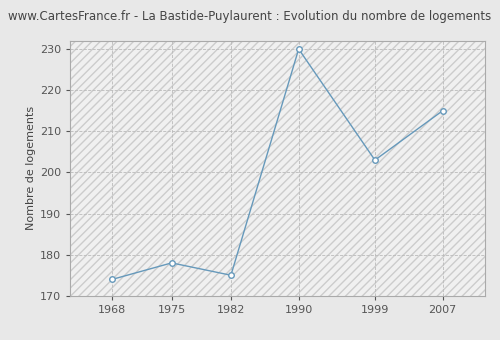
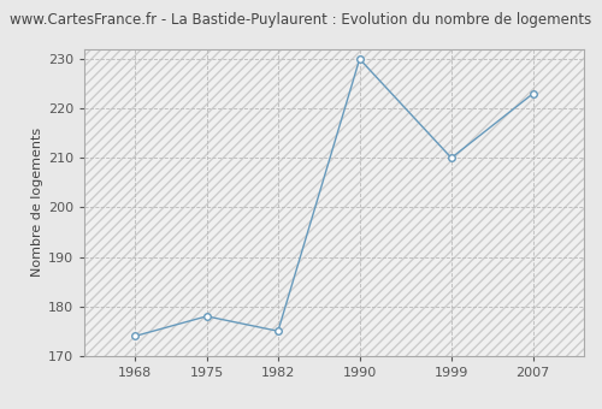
1999: 203 -> 210
2007: 215 -> 223
